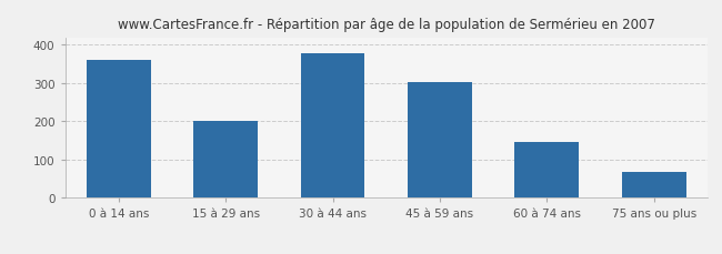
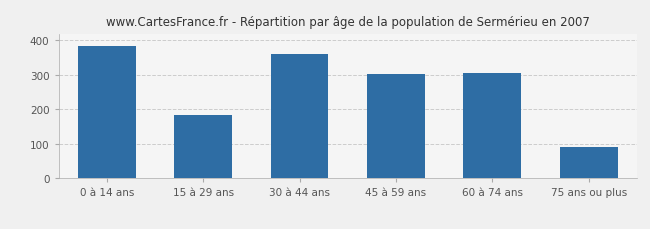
0 à 14 ans: 360 -> 385
15 à 29 ans: 201 -> 185
30 à 44 ans: 378 -> 360
60 à 74 ans: 147 -> 305
75 ans ou plus: 67 -> 90
